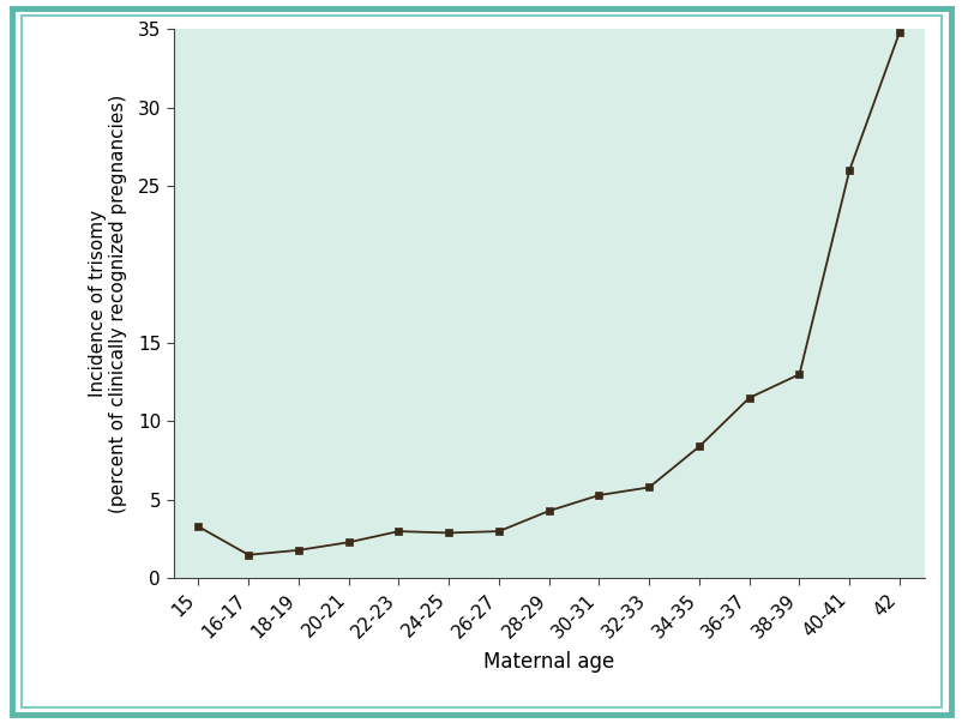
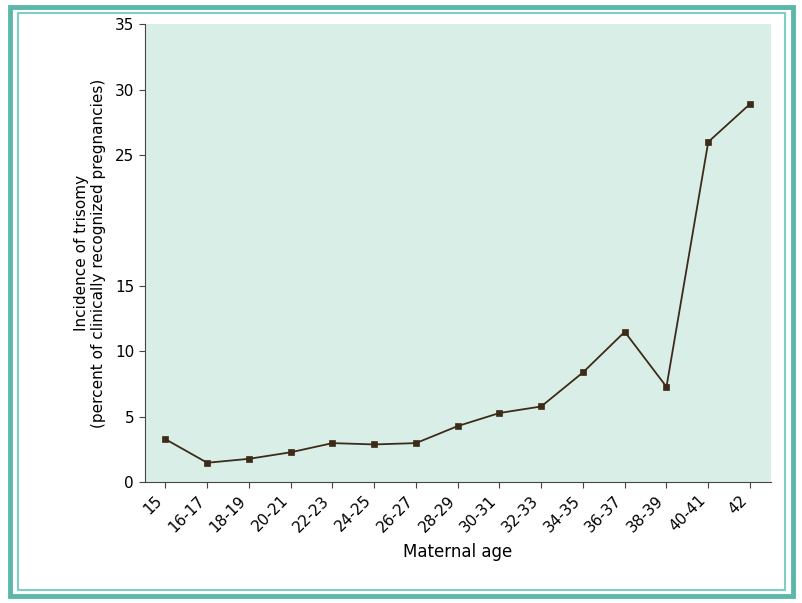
38-39: 13.0 -> 7.3
42: 34.8 -> 28.9
